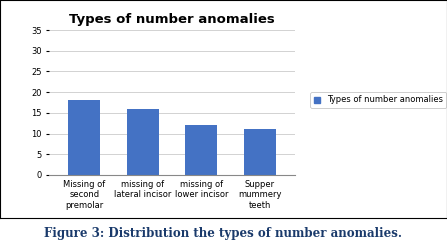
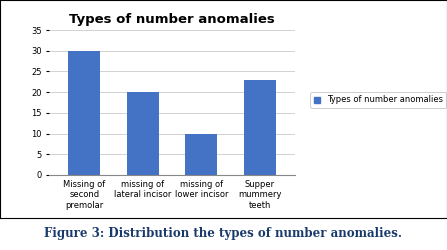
Missing of second premolar: 18 -> 30
missing of lateral incisor: 16 -> 20
missing of lower incisor: 12 -> 10
Supper mummery teeth: 11 -> 23
